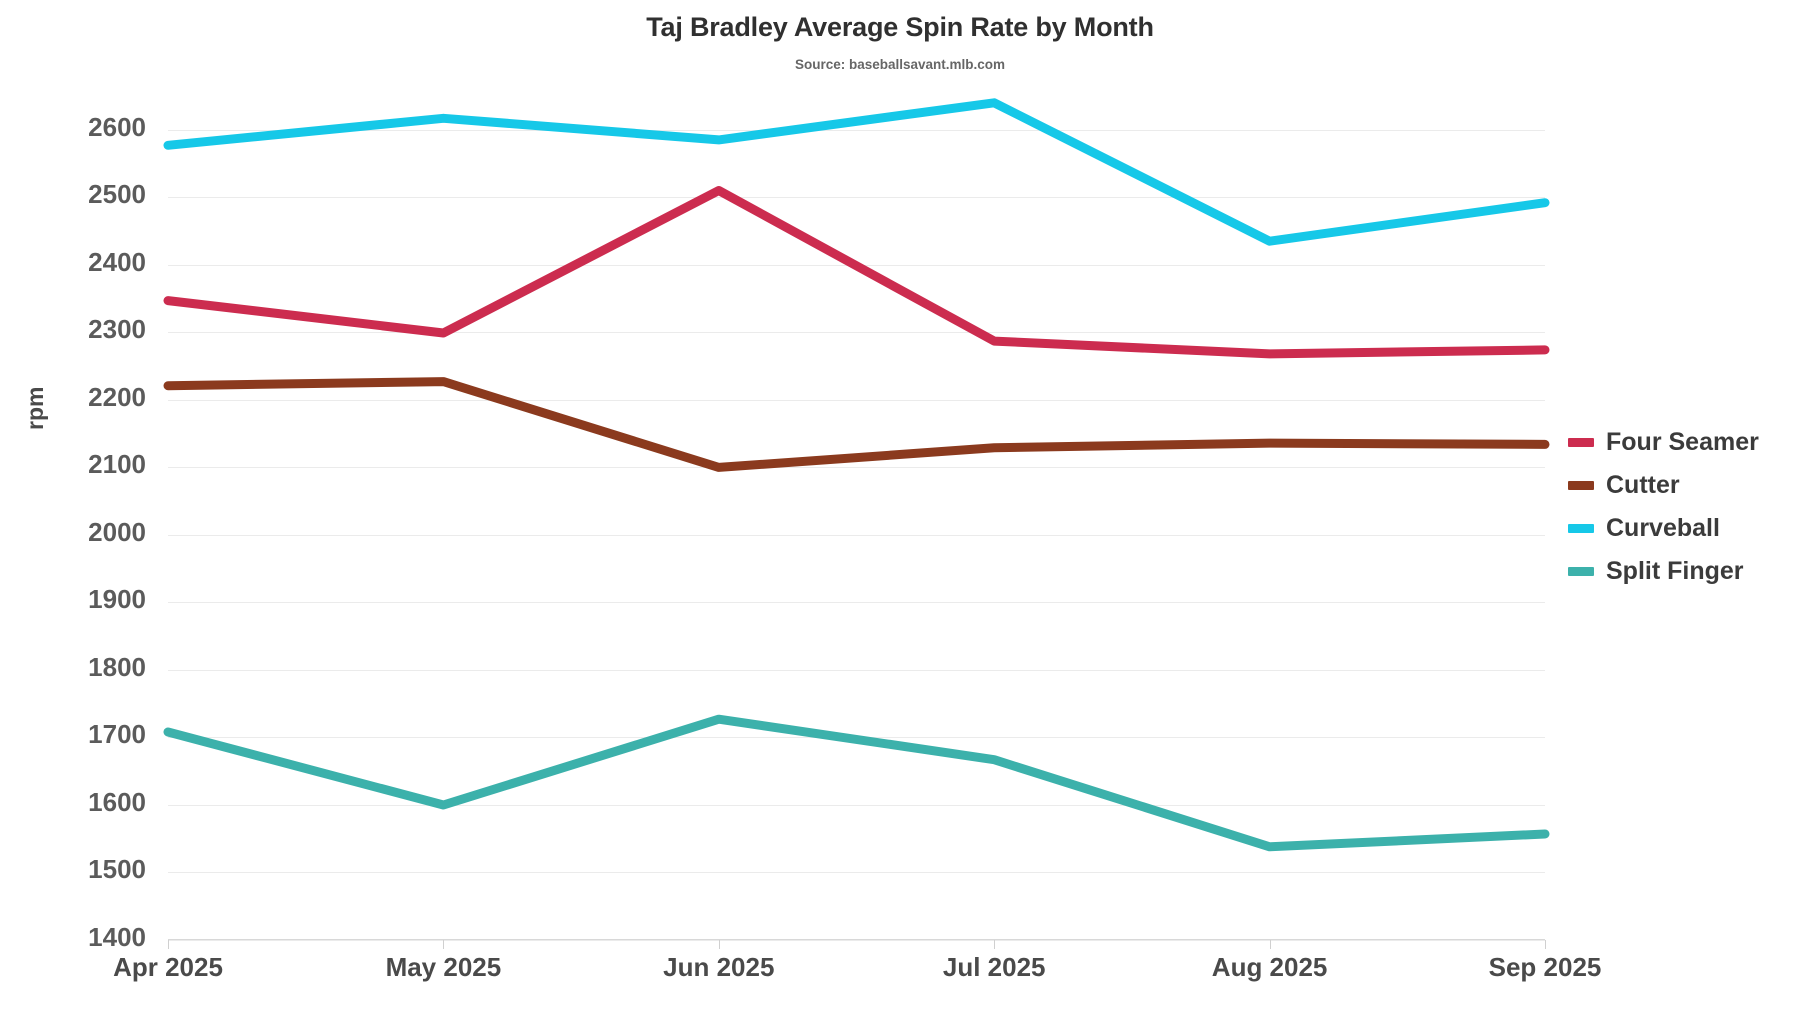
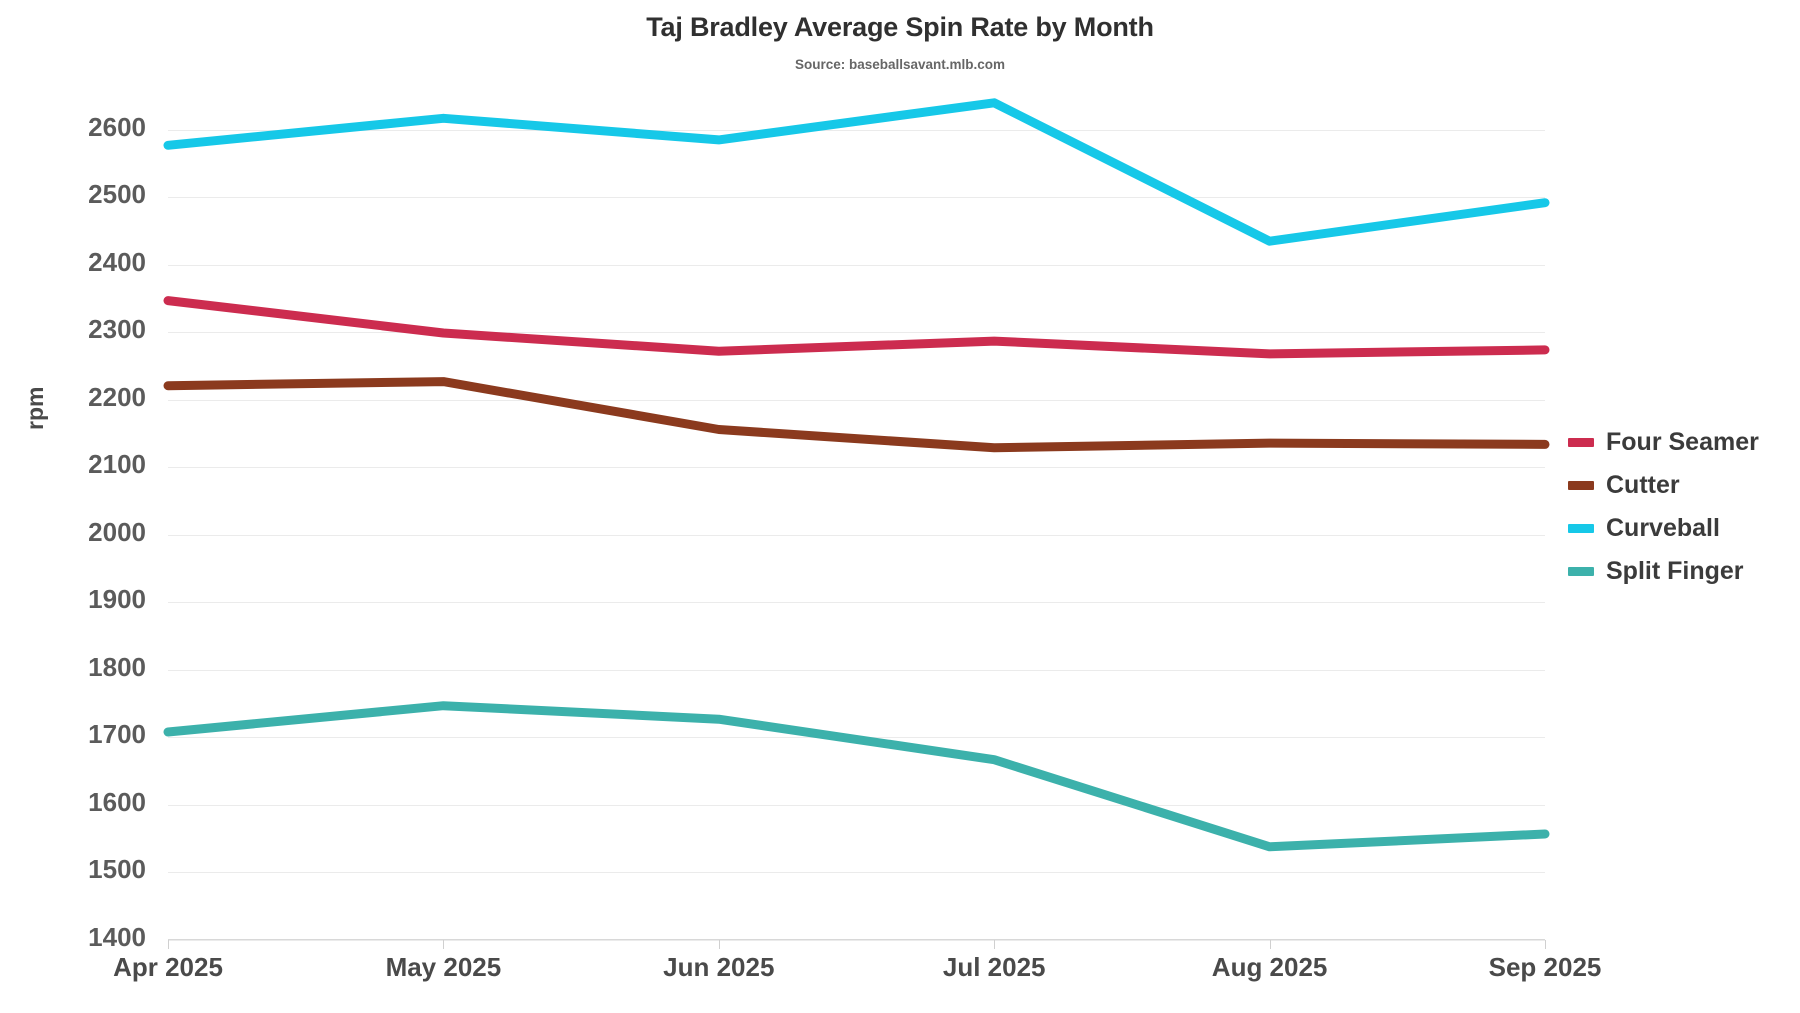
Split Finger/May 2025: 1600 -> 1750
Four Seamer/Jun 2025: 2510 -> 2270
Cutter/Jun 2025: 2100 -> 2160
